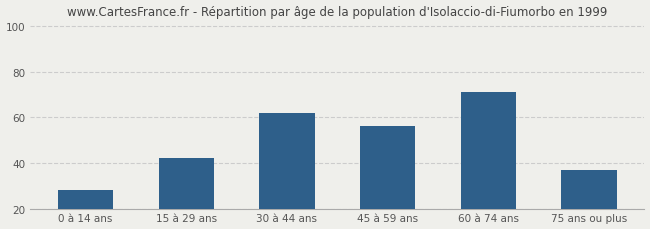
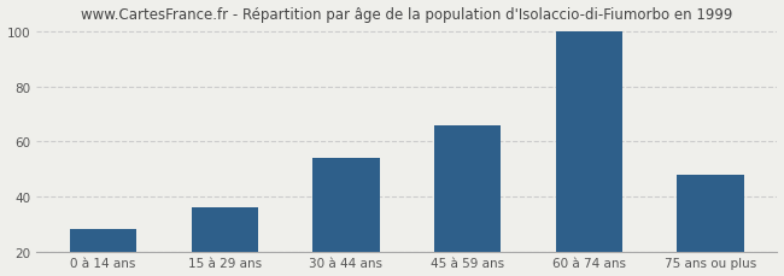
15 à 29 ans: 42 -> 36
30 à 44 ans: 62 -> 54
45 à 59 ans: 56 -> 66
60 à 74 ans: 71 -> 100
75 ans ou plus: 37 -> 48
